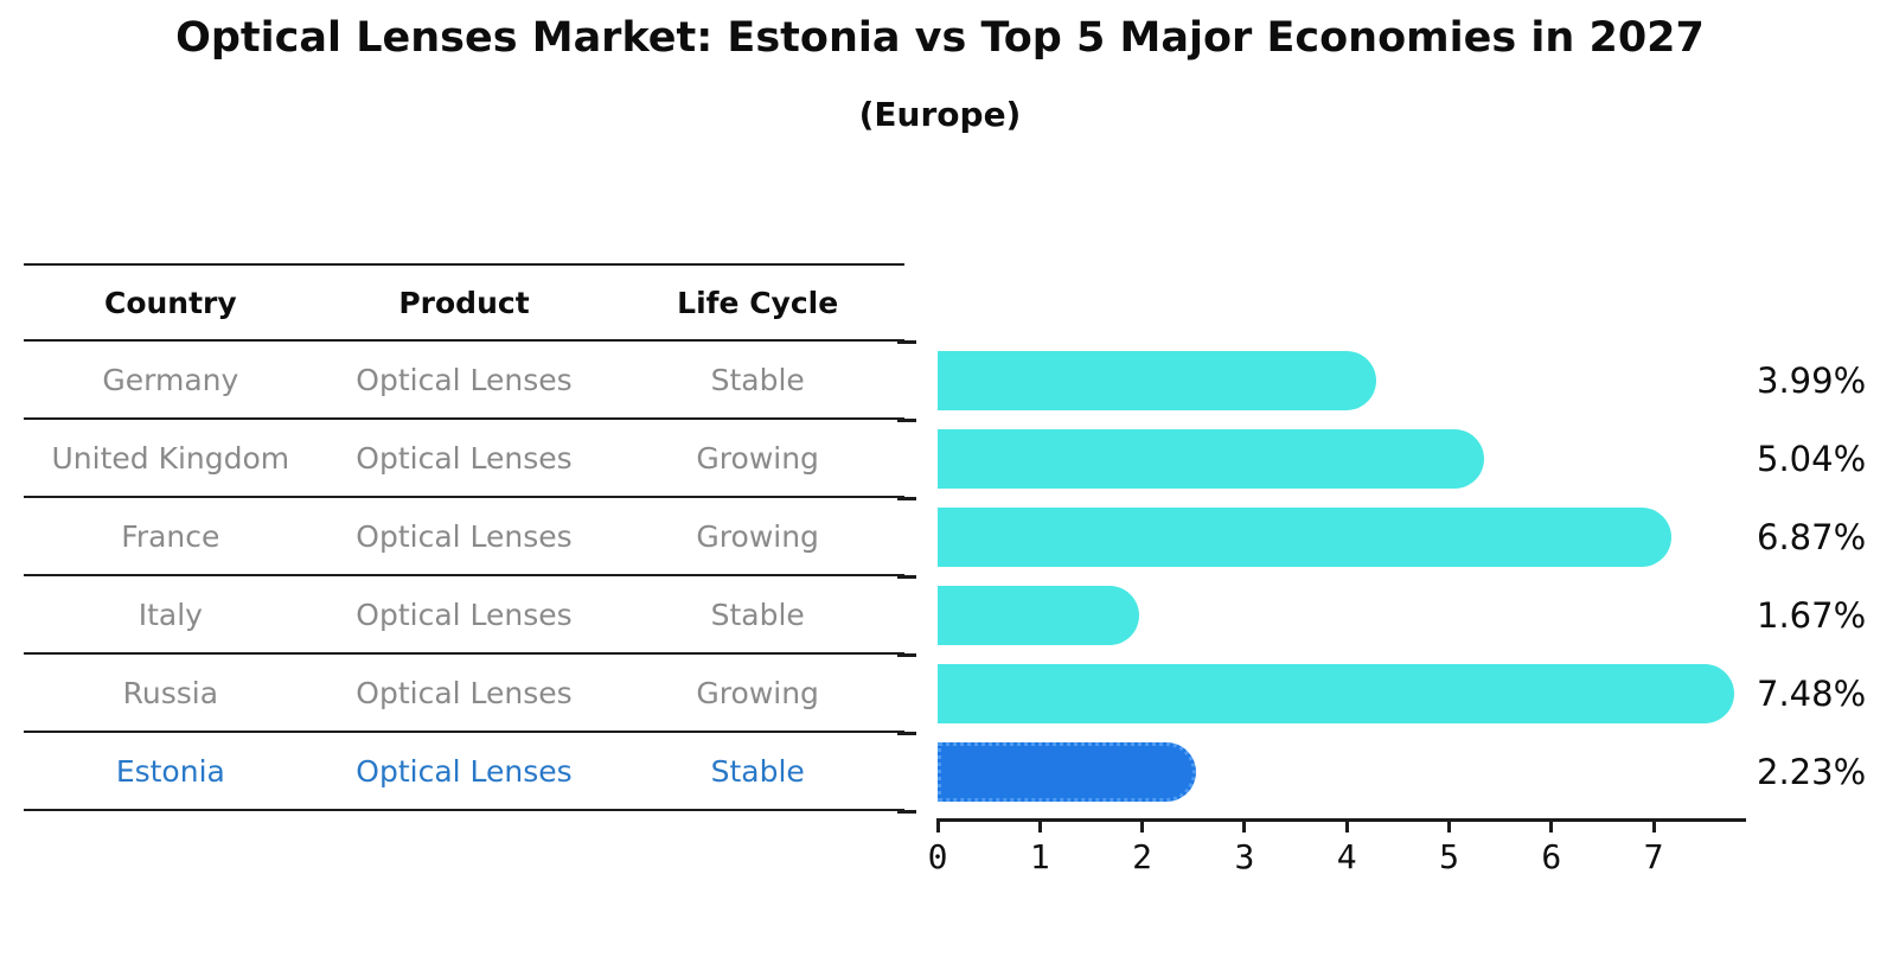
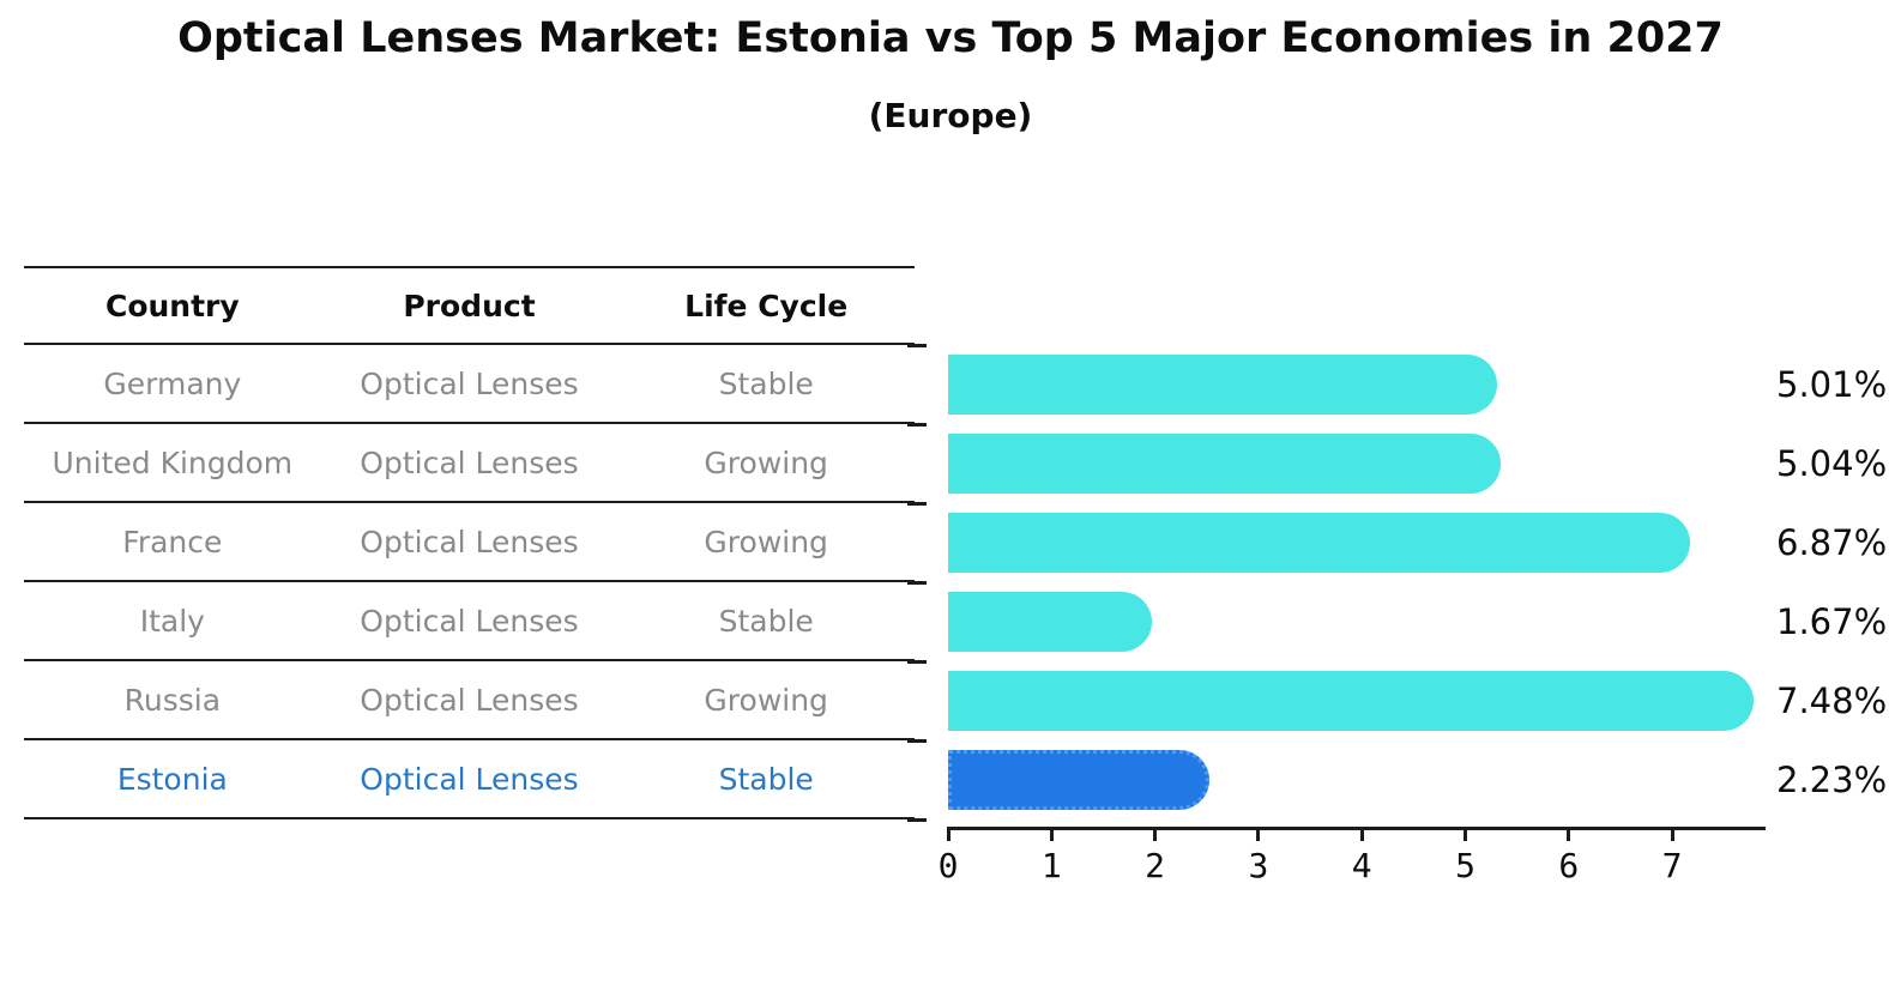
Germany: 3.99% -> 5.01%
